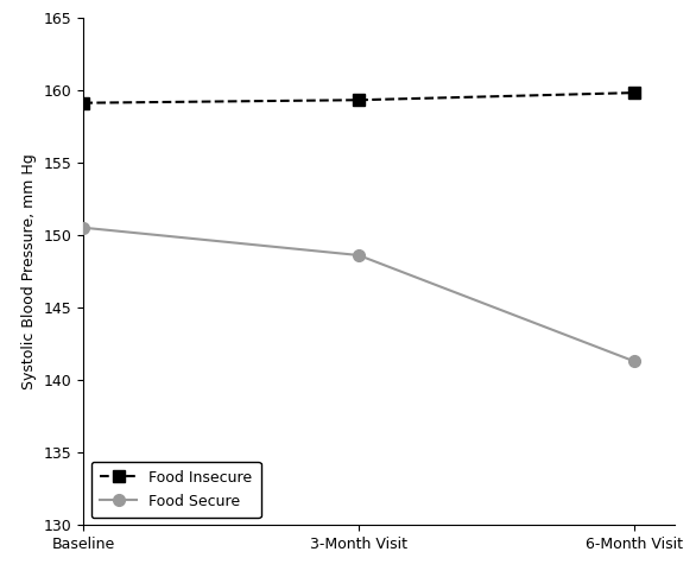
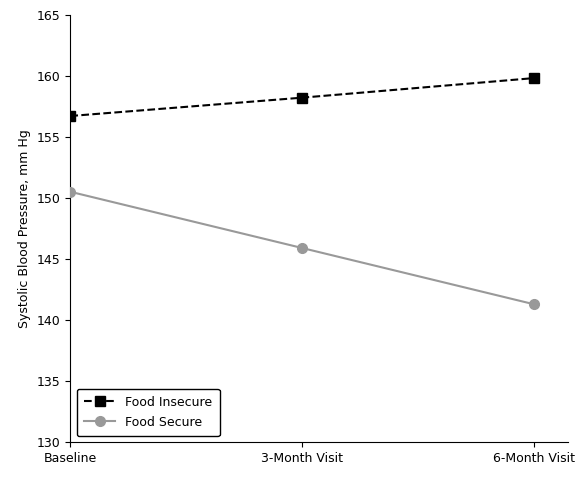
Food Insecure/Baseline: 159.1 -> 156.7
Food Insecure/3-Month Visit: 159.3 -> 158.2
Food Secure/3-Month Visit: 148.6 -> 145.9
